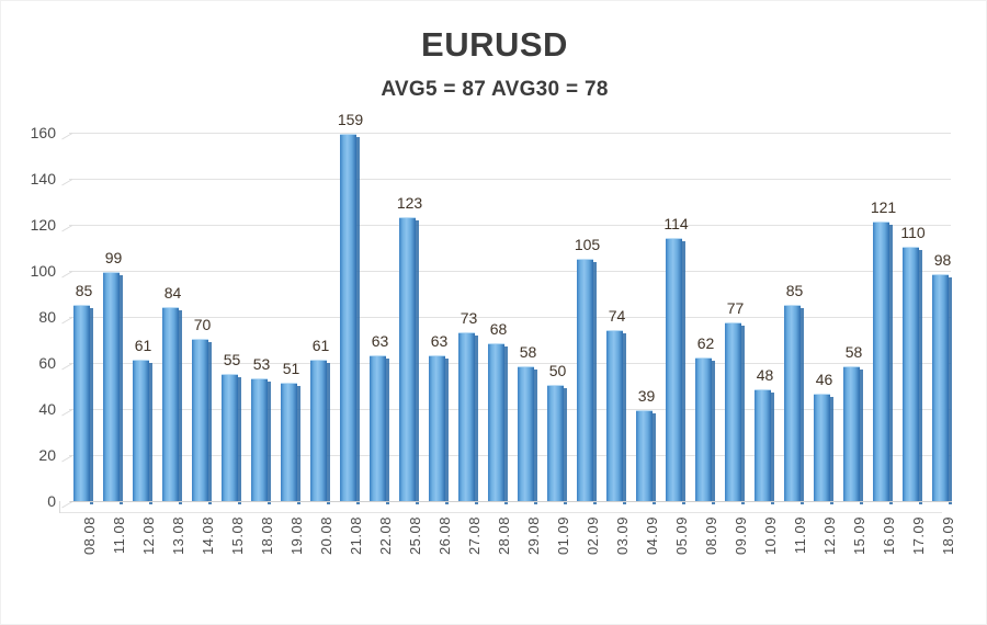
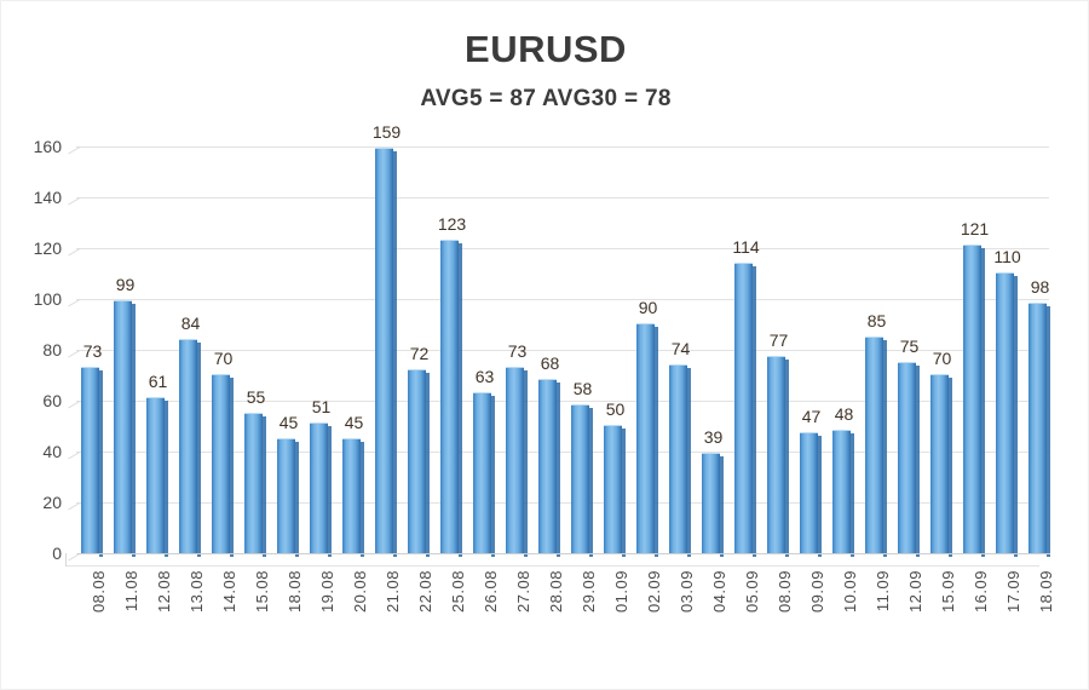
08.08: 85 -> 73
18.08: 53 -> 45
20.08: 61 -> 45
22.08: 63 -> 72
02.09: 105 -> 90
08.09: 62 -> 77
09.09: 77 -> 47
12.09: 46 -> 75
15.09: 58 -> 70
